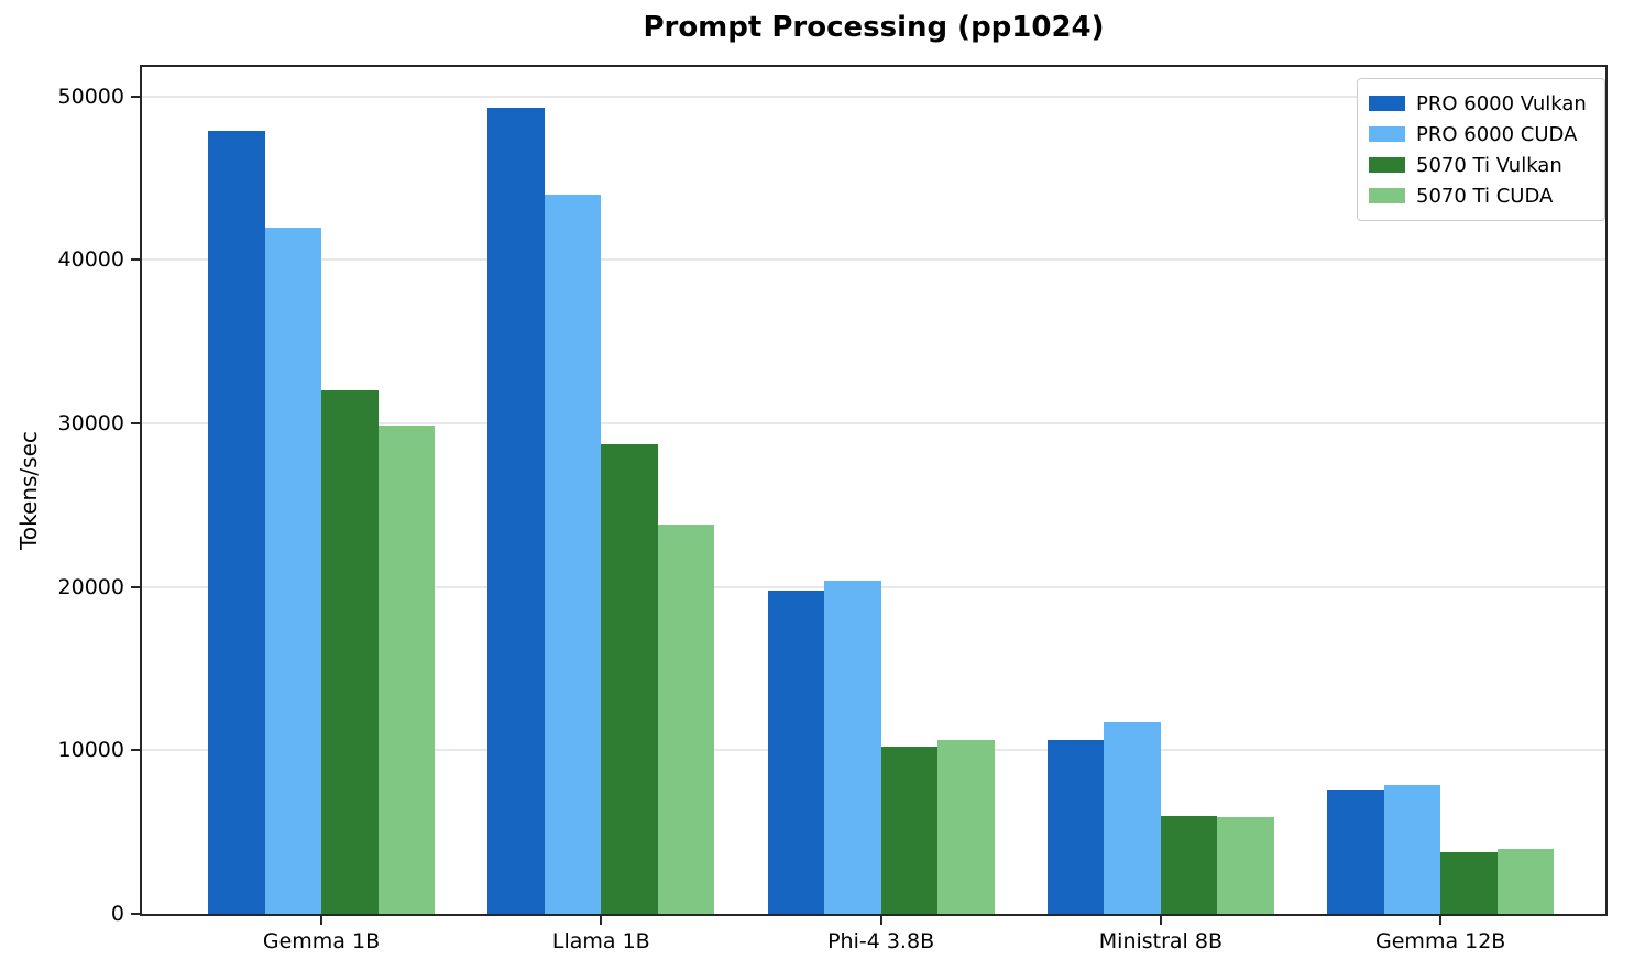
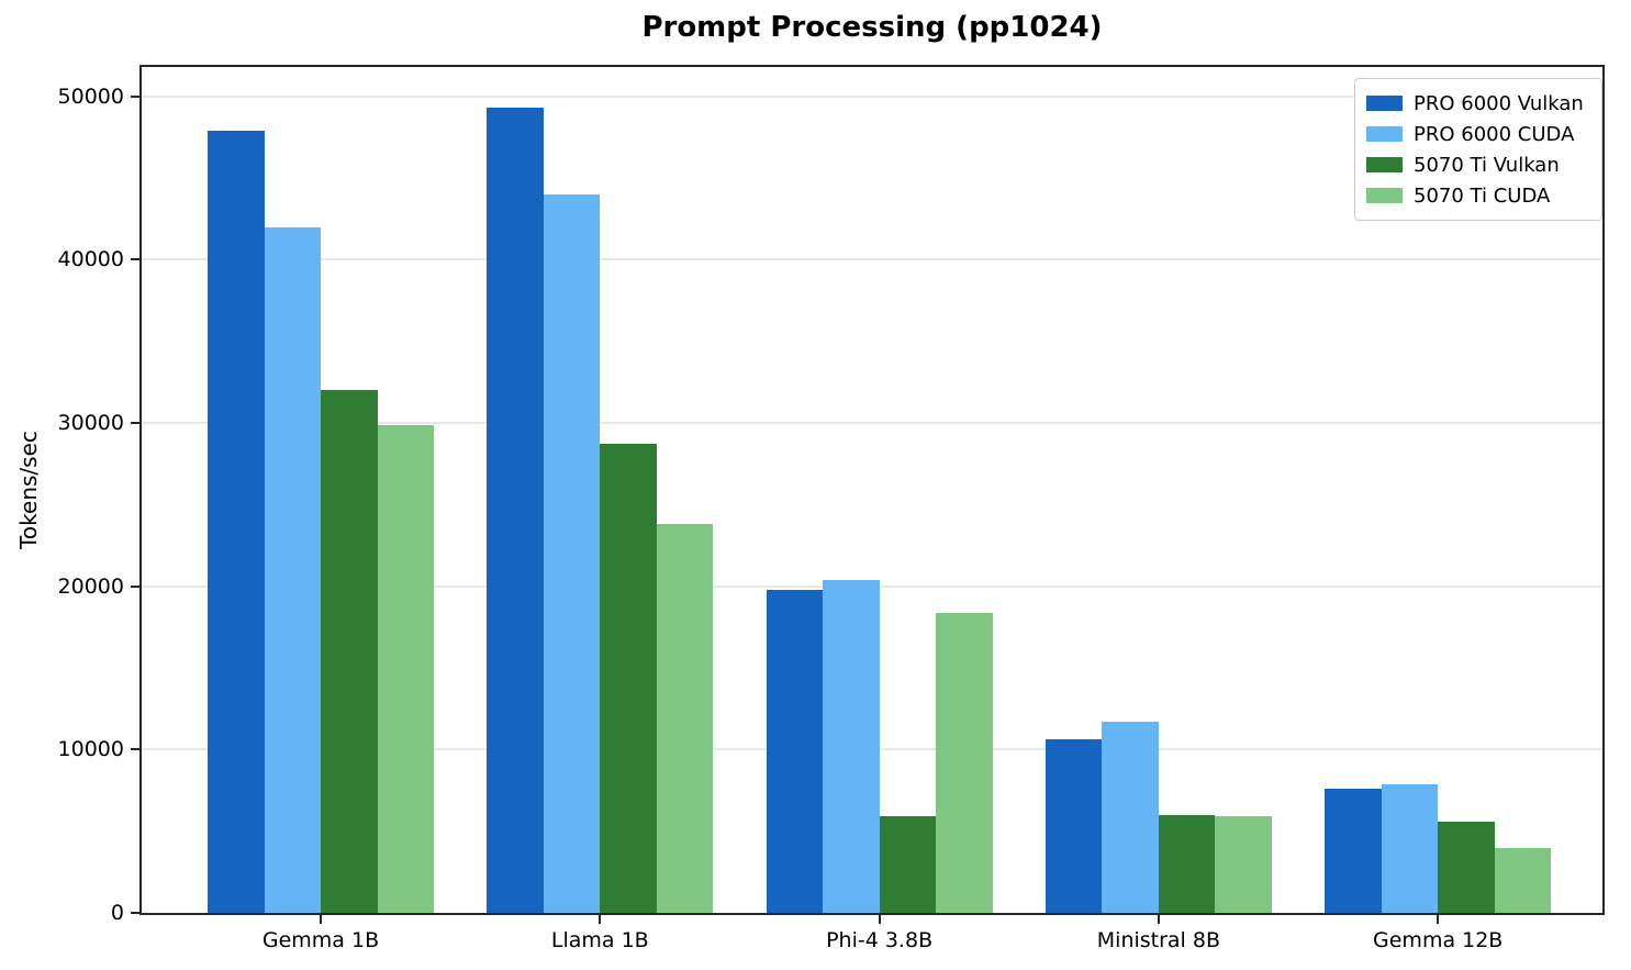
5070 Ti Vulkan/Phi-4 3.8B: 10200 -> 5900
5070 Ti CUDA/Phi-4 3.8B: 10600 -> 18400
5070 Ti Vulkan/Gemma 12B: 3800 -> 5600
